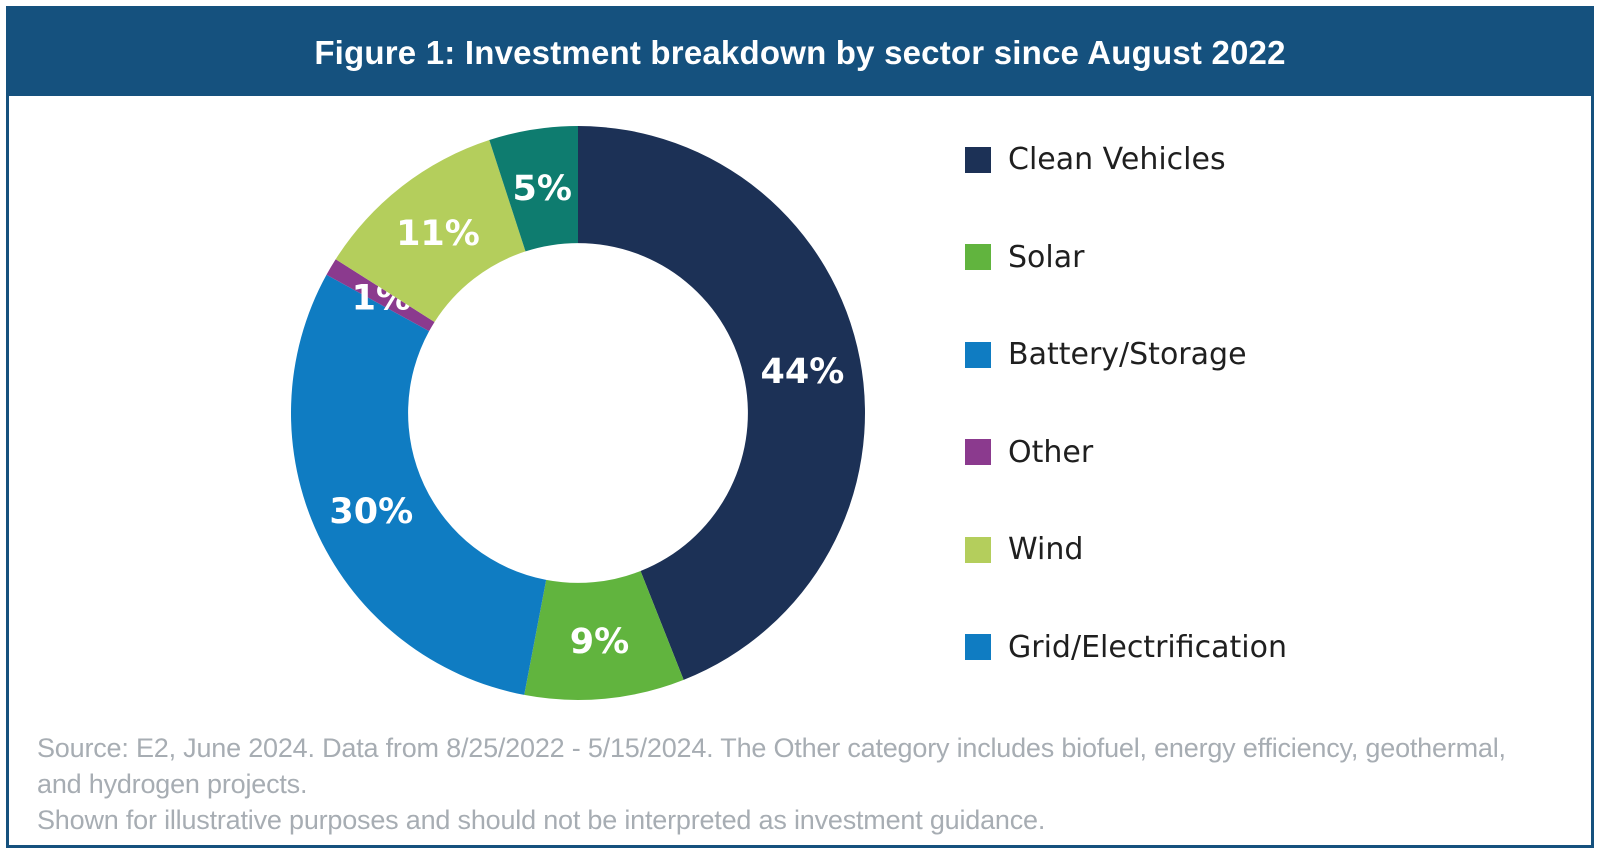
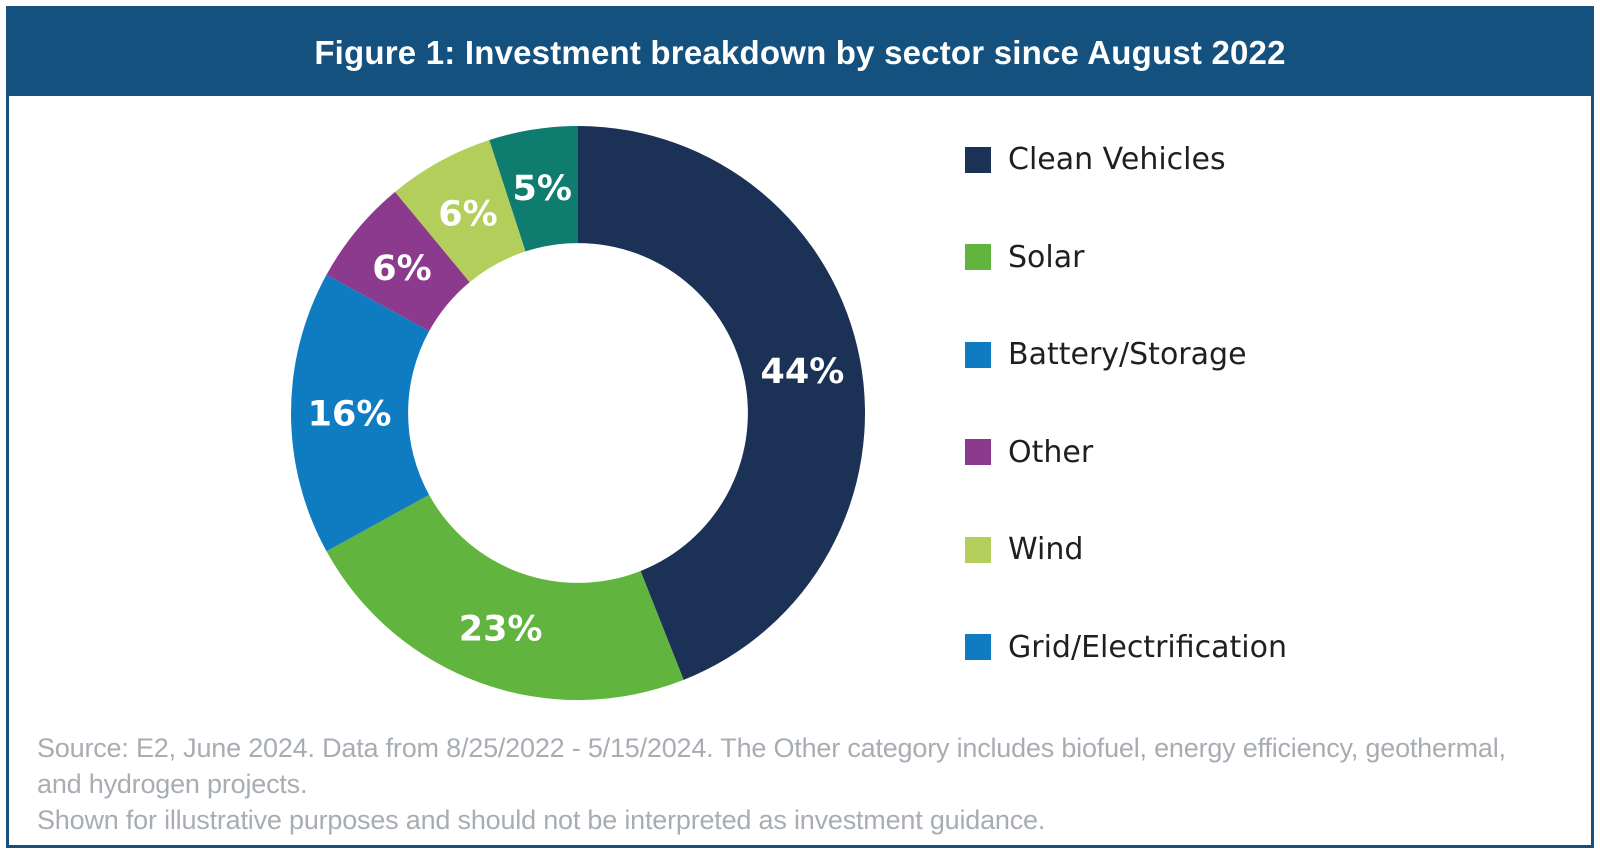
Solar: 9% -> 23%
Battery/Storage: 30% -> 16%
Other: 1% -> 6%
Wind: 11% -> 6%
